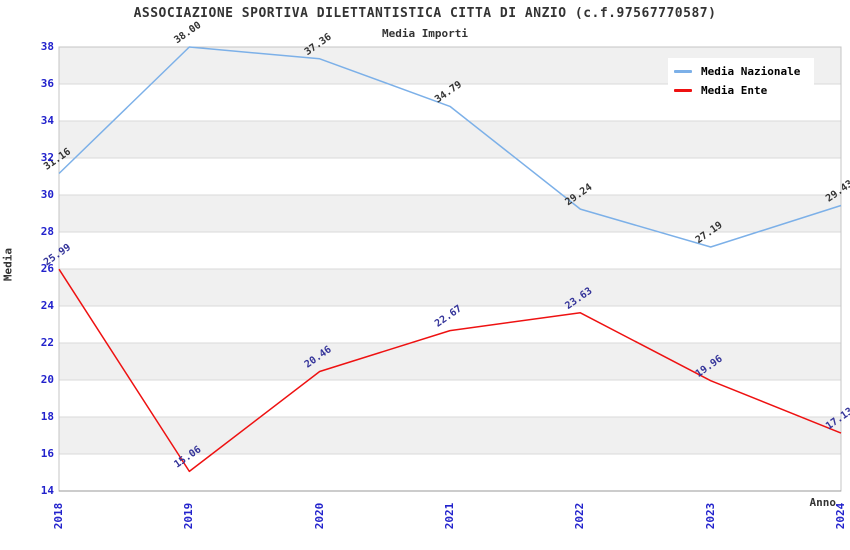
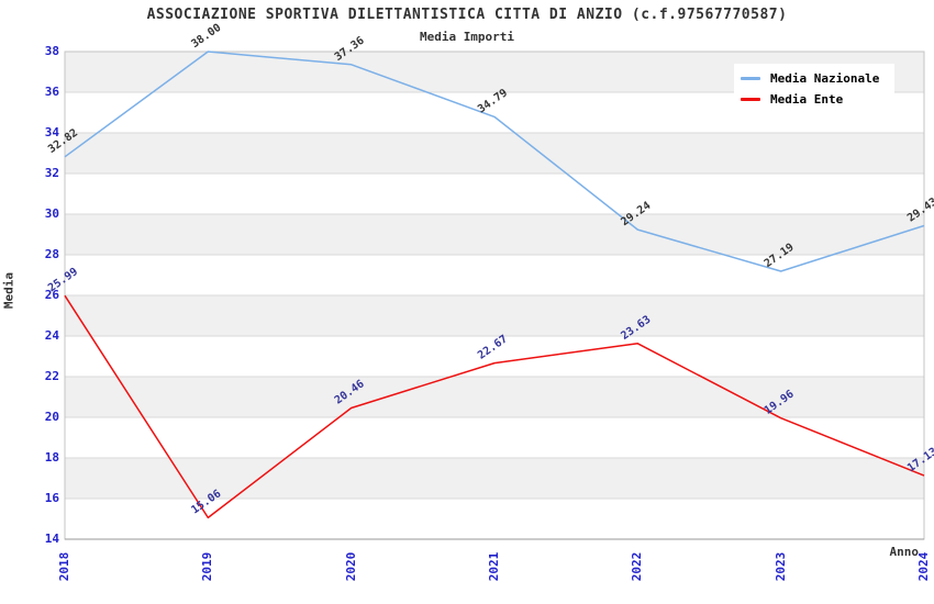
Media Nazionale/2018: 31.16 -> 32.82
